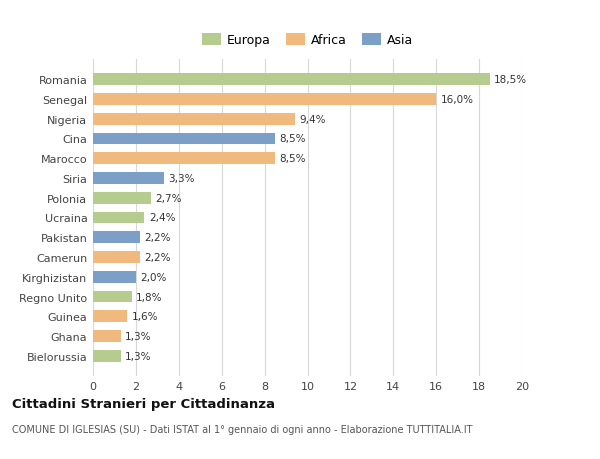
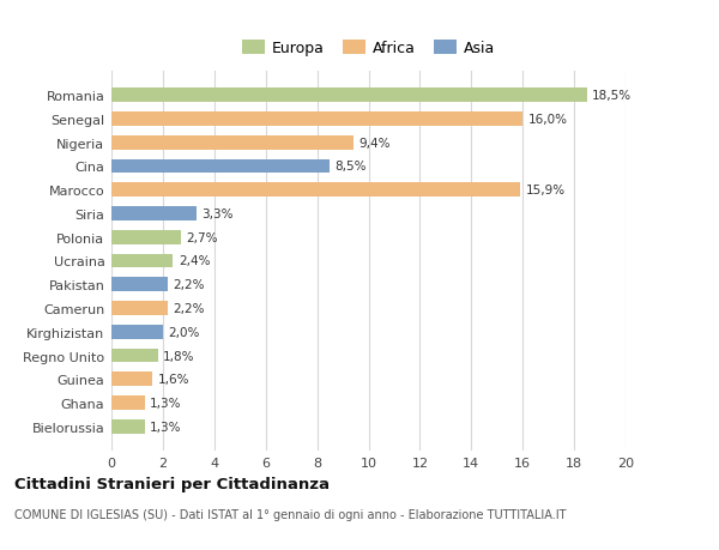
Marocco: 8,5% -> 15,9%
